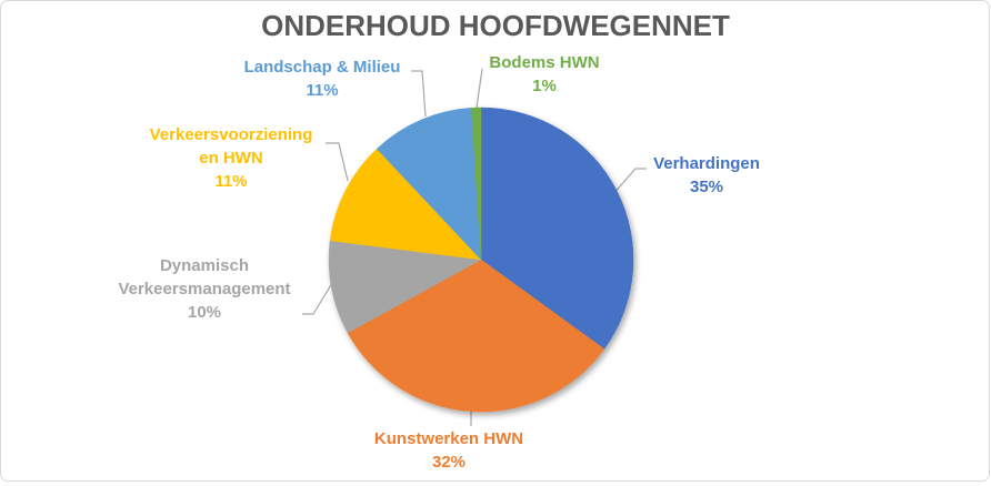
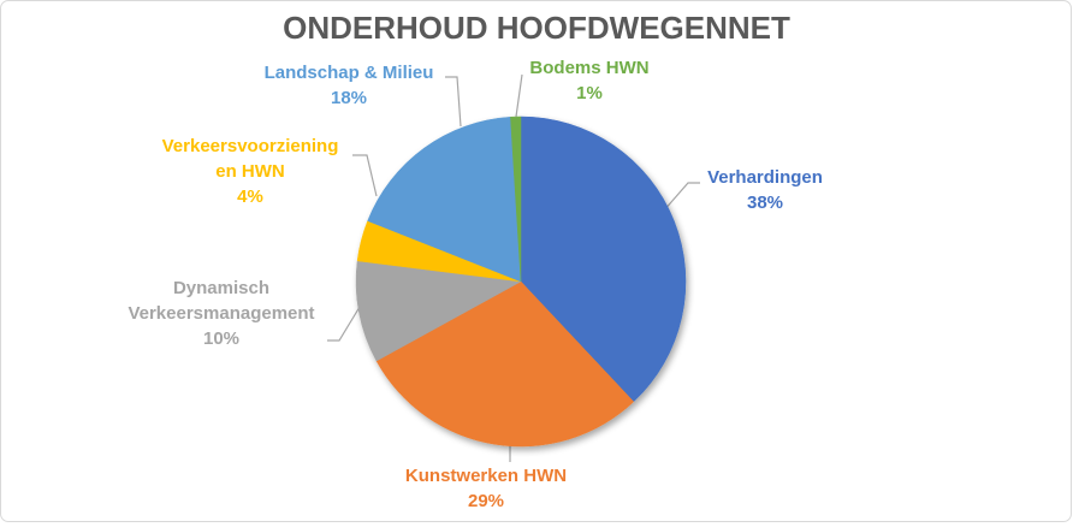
Verhardingen: 35% -> 38%
Kunstwerken HWN: 32% -> 29%
Verkeersvoorziening en HWN: 11% -> 4%
Landschap & Milieu: 11% -> 18%
